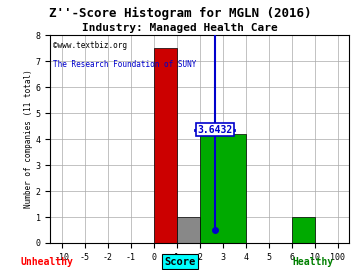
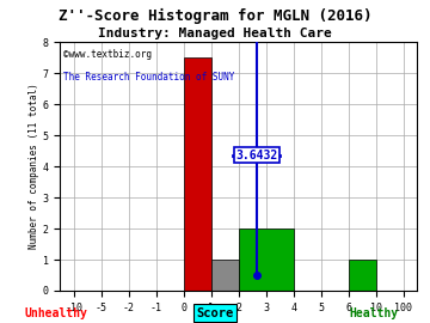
3: 4.2 -> 2.0
